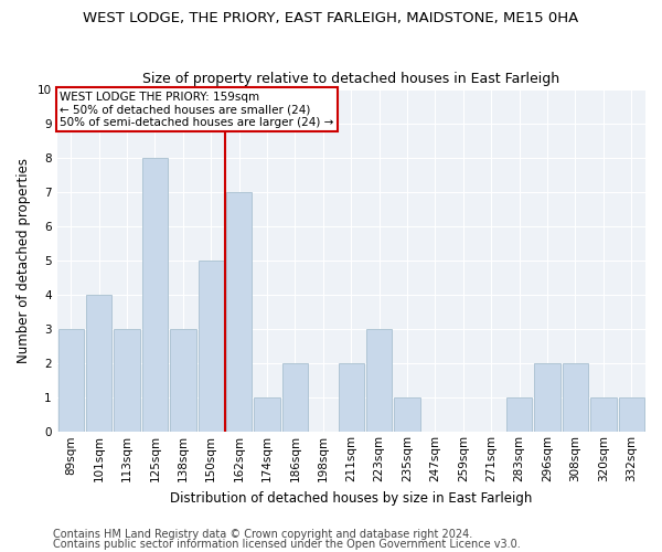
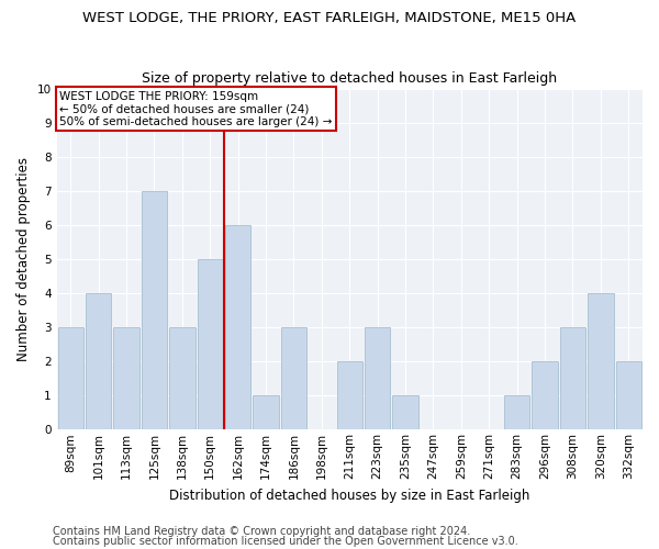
125sqm: 8 -> 7
162sqm: 7 -> 6
186sqm: 2 -> 3
308sqm: 2 -> 3
320sqm: 1 -> 4
332sqm: 1 -> 2
